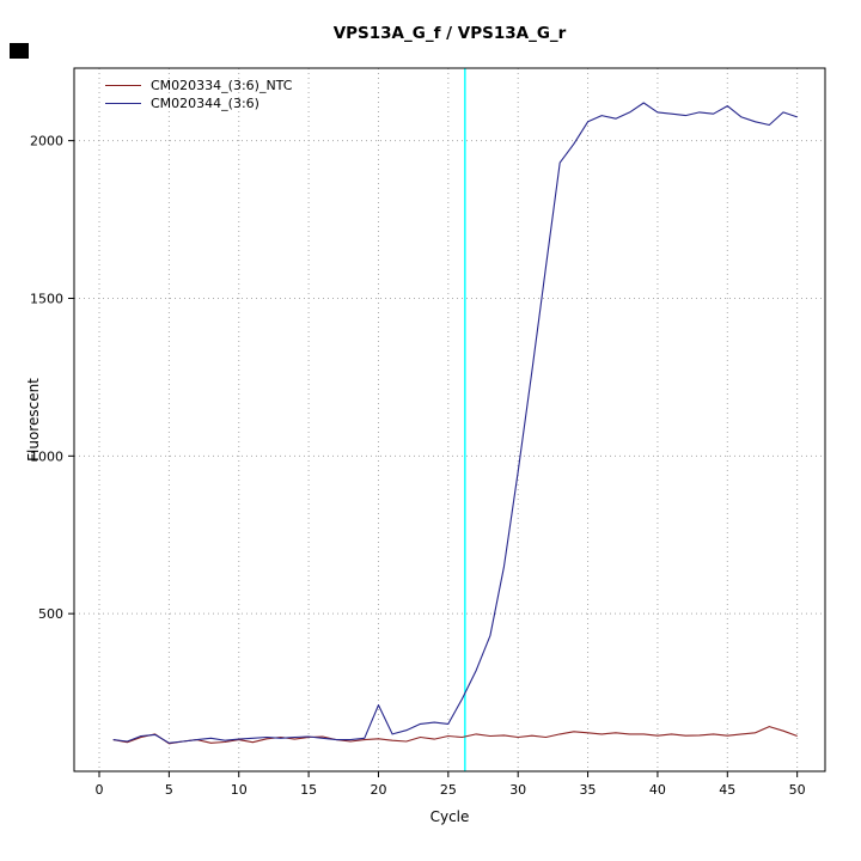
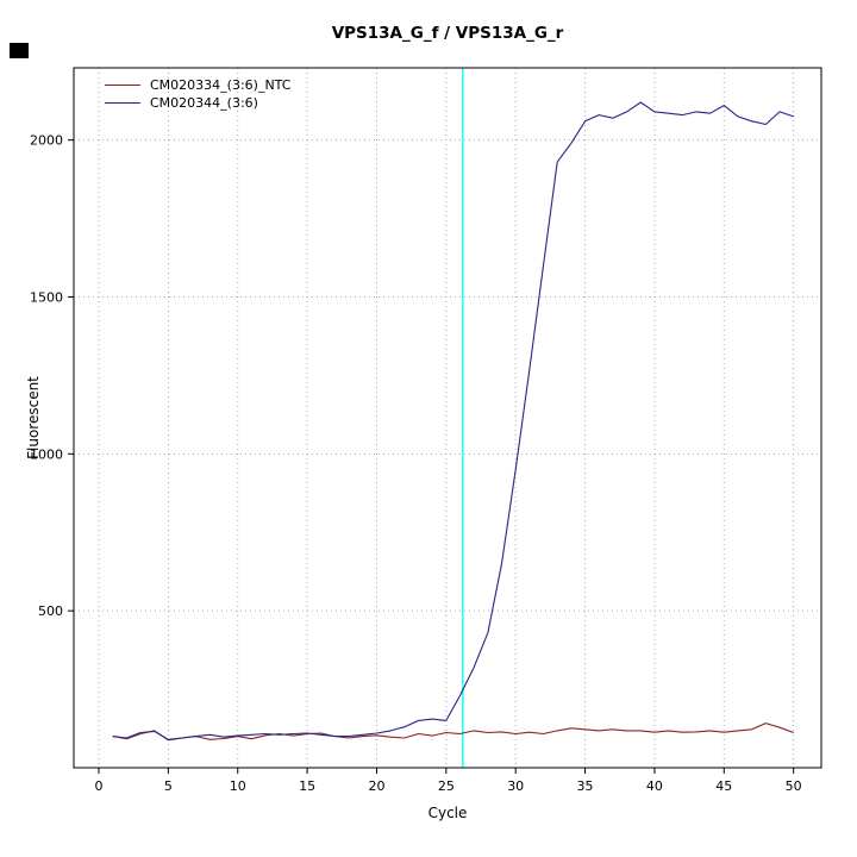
CM020344_(3:6)/20: 210 -> 110
